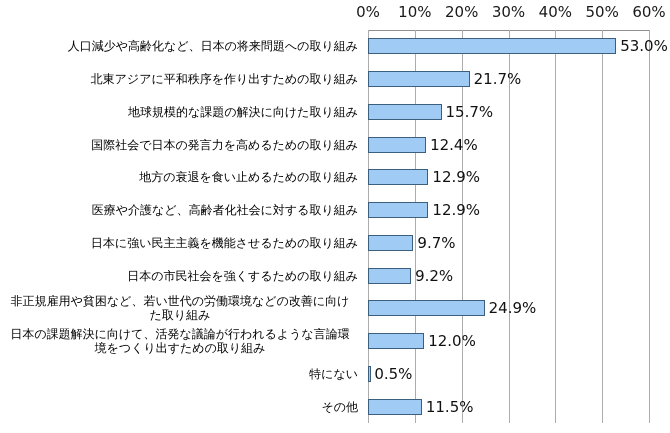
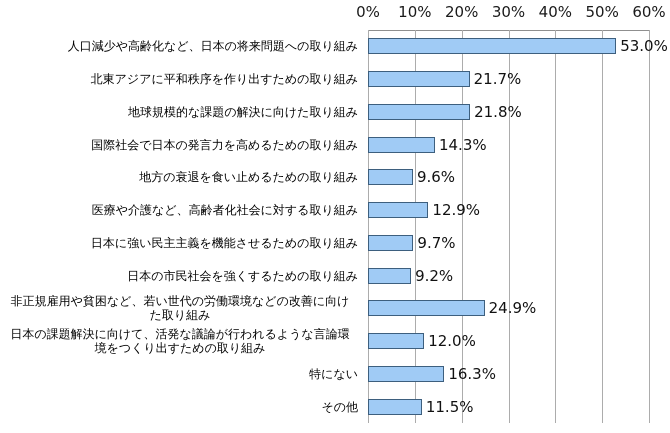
地球規模的な課題の解決に向けた取り組み: 15.7% -> 21.8%
国際社会で日本の発言力を高めるための取り組み: 12.4% -> 14.3%
地方の衰退を食い止めるための取り組み: 12.9% -> 9.6%
特にない: 0.5% -> 16.3%
